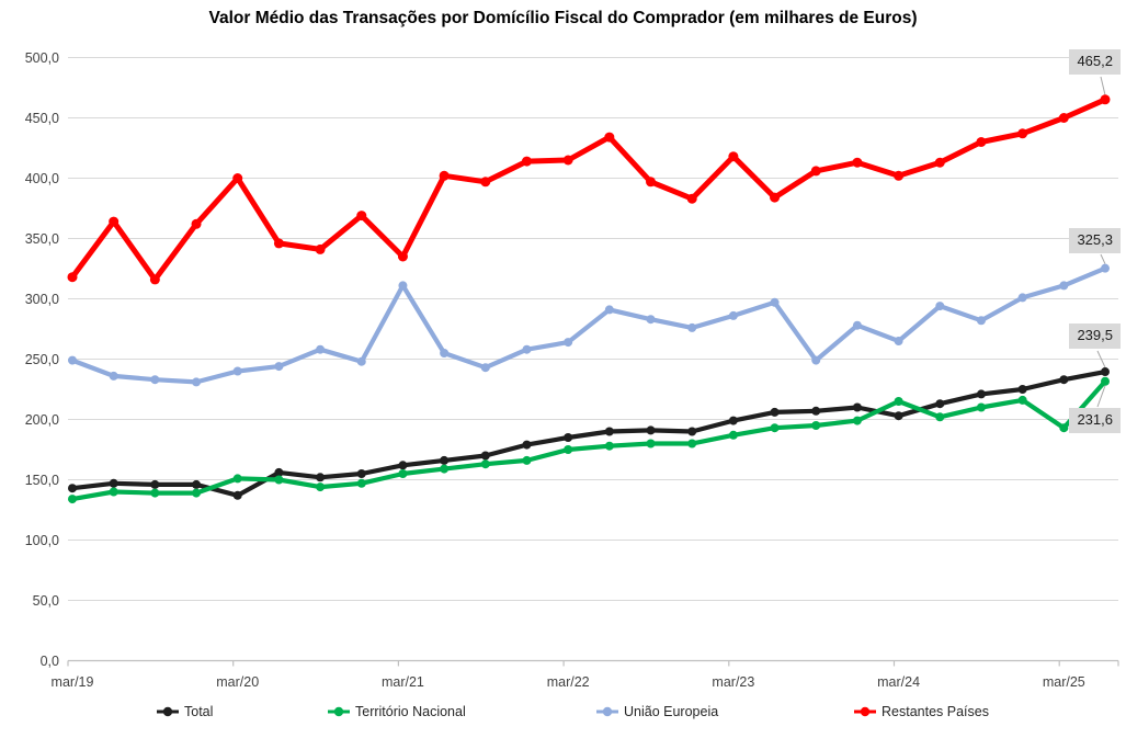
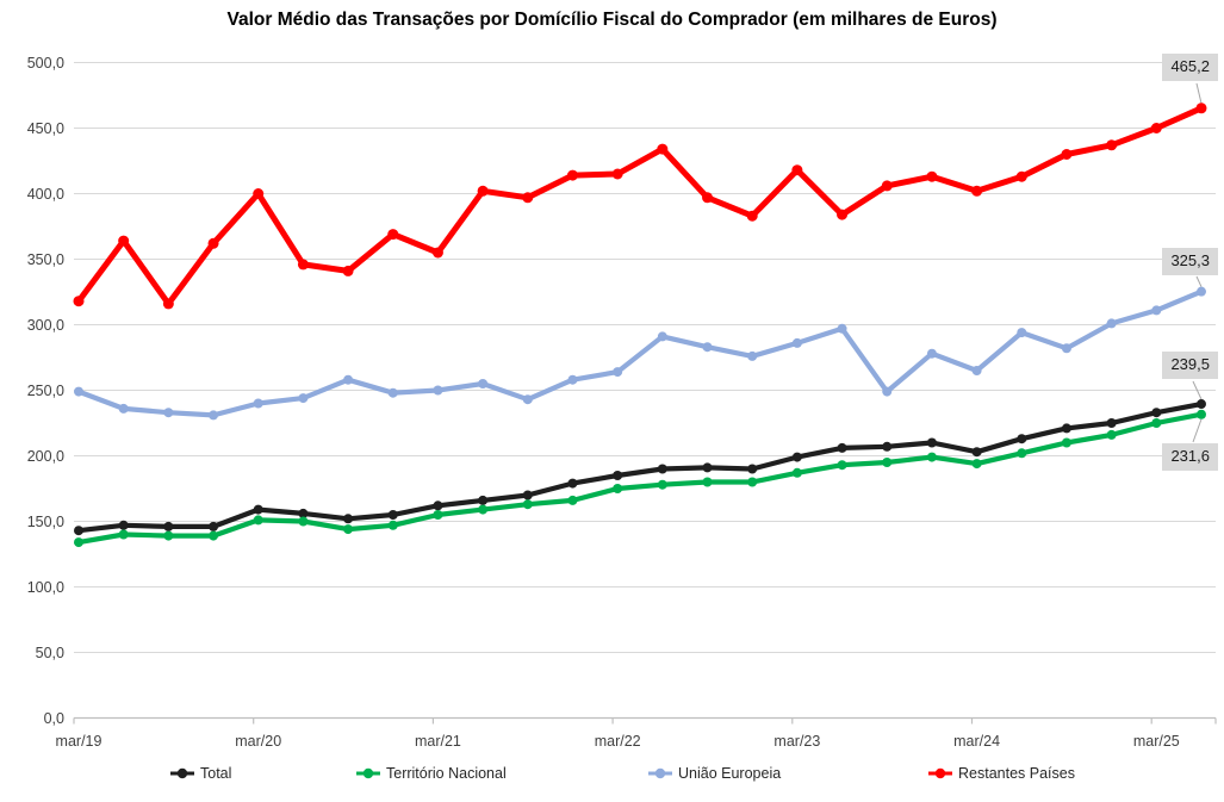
Total/mar/20: 137 -> 159
União Europeia/mar/21: 311 -> 250
Restantes Países/mar/21: 335 -> 355
Território Nacional/mar/24: 215 -> 194
Território Nacional/mar/25: 193 -> 225
